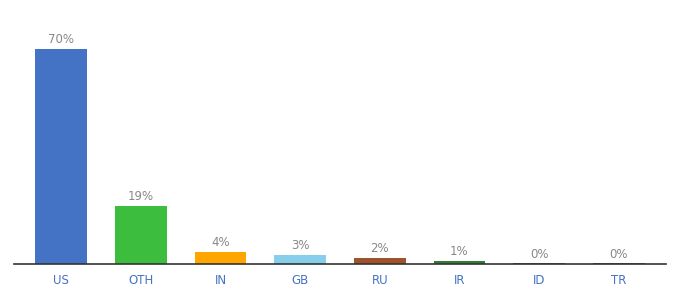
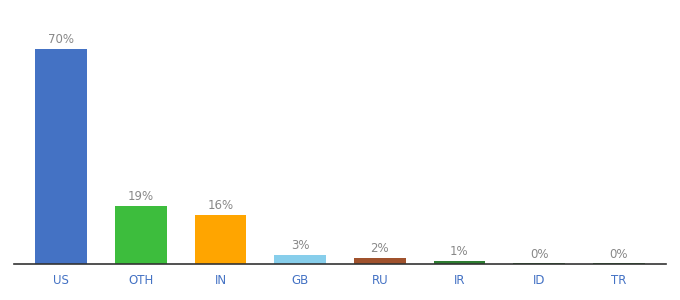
IN: 4% -> 16%
